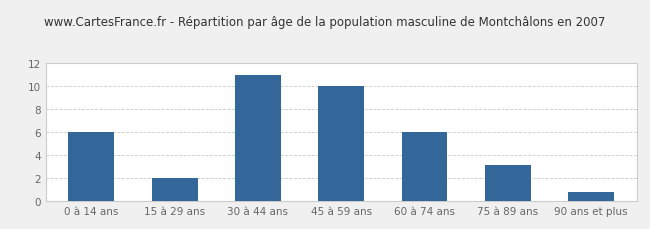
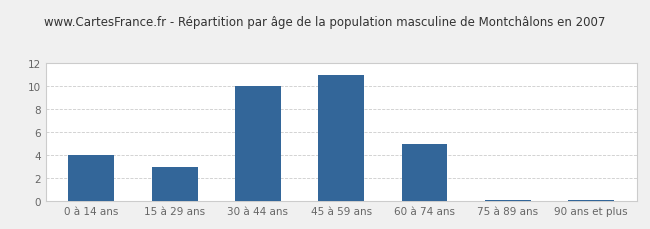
0 à 14 ans: 6.0 -> 4.0
15 à 29 ans: 2.0 -> 3.0
30 à 44 ans: 11.0 -> 10.0
45 à 59 ans: 10.0 -> 11.0
60 à 74 ans: 6.0 -> 5.0
75 à 89 ans: 3.2 -> 0.1
90 ans et plus: 0.8 -> 0.1
